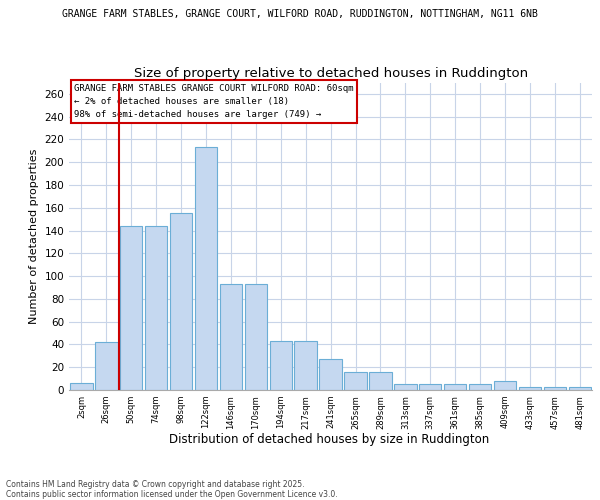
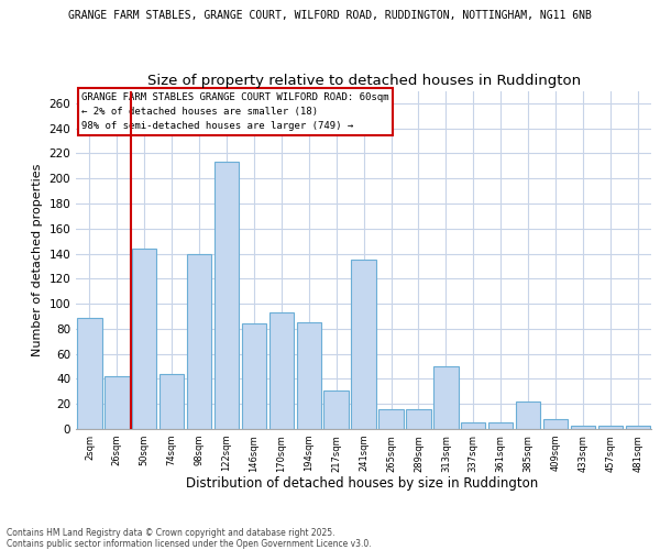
2sqm: 6 -> 89
74sqm: 144 -> 44
98sqm: 155 -> 140
146sqm: 93 -> 84
194sqm: 43 -> 85
217sqm: 43 -> 31
241sqm: 27 -> 135
313sqm: 5 -> 50
385sqm: 5 -> 22
